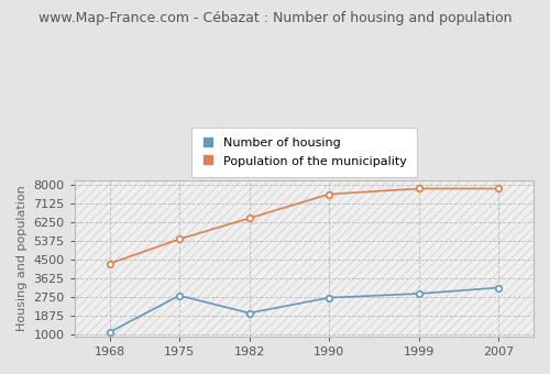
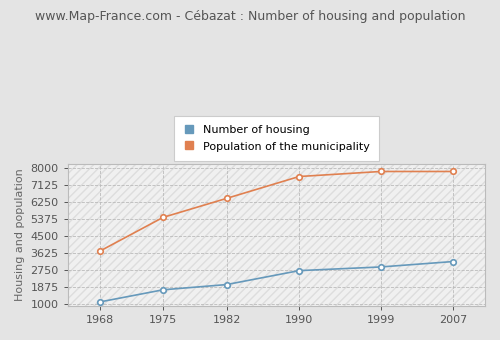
Population of the municipality/1968: 4300 -> 3700
Number of housing/1975: 2800 -> 1700
